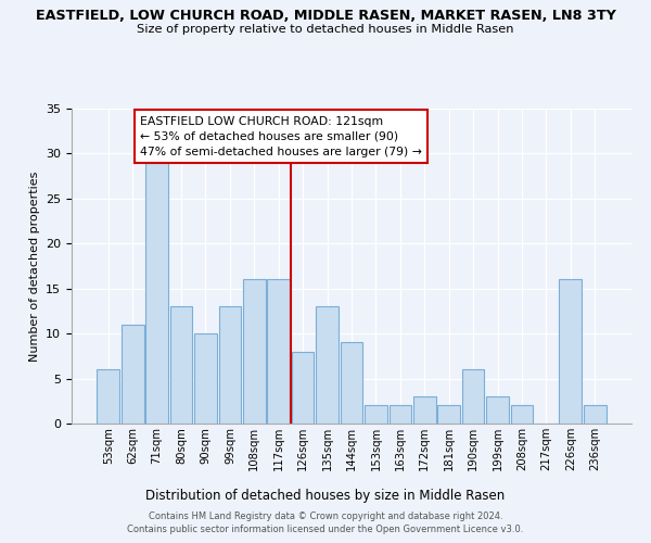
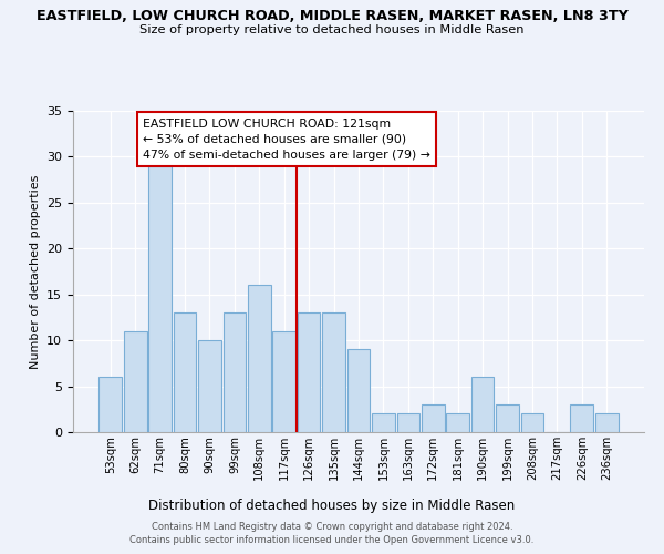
117sqm: 16 -> 11
126sqm: 8 -> 13
226sqm: 16 -> 3
